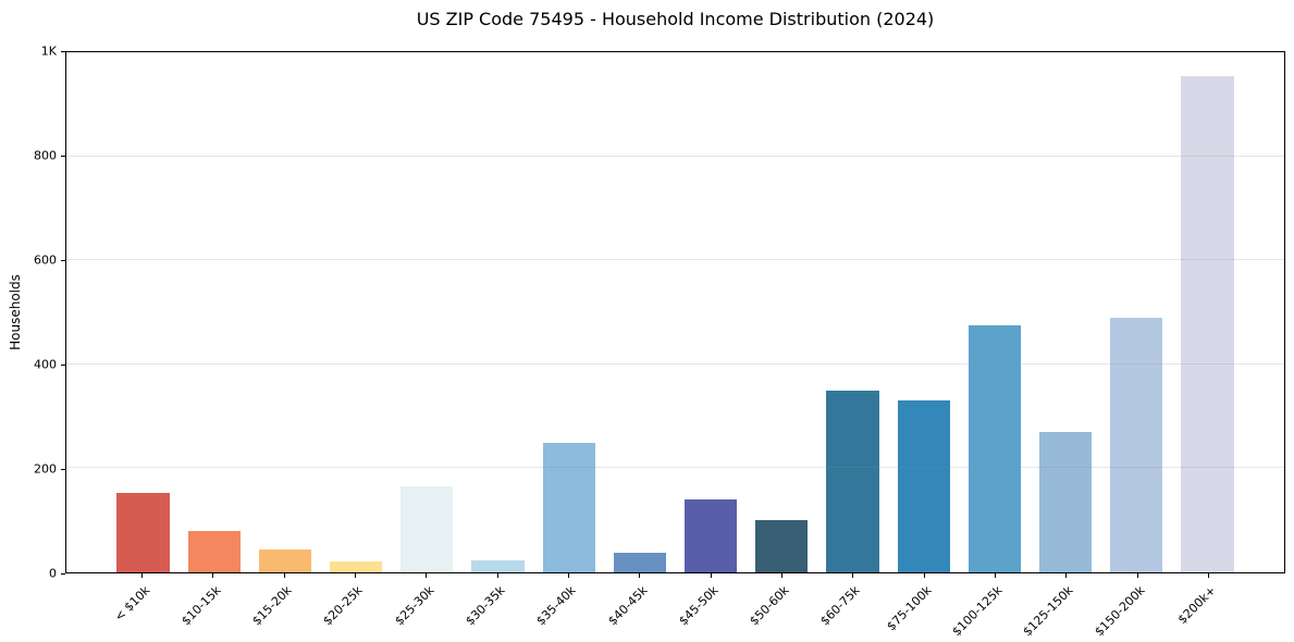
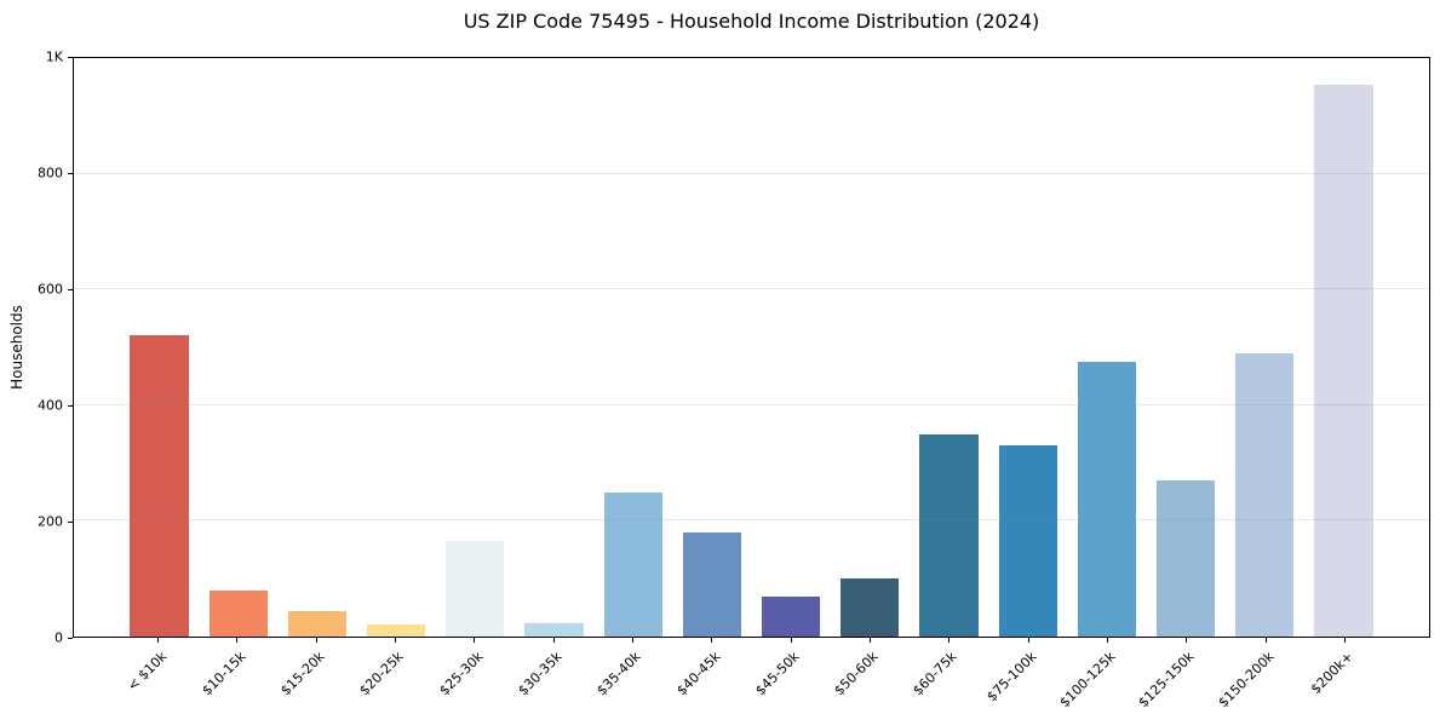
< $10k: 150 -> 520
$40-45k: 40 -> 180
$45-50k: 140 -> 70
